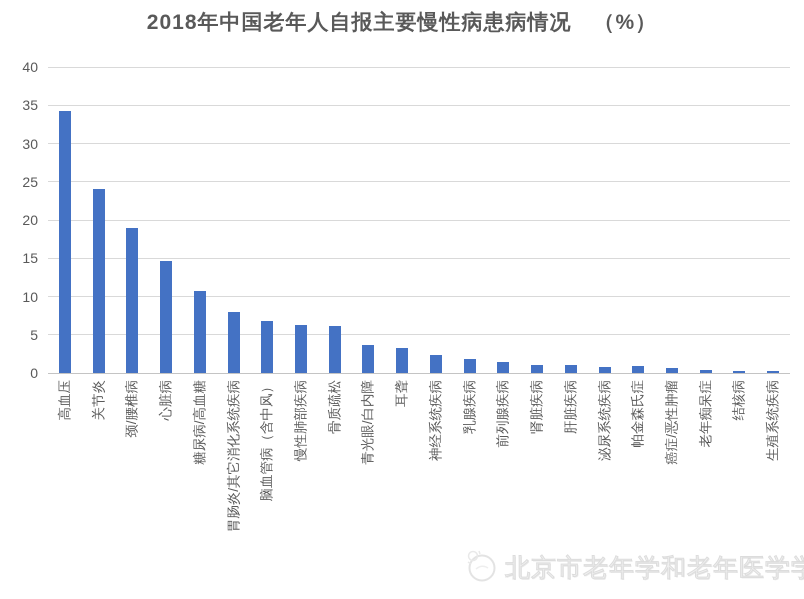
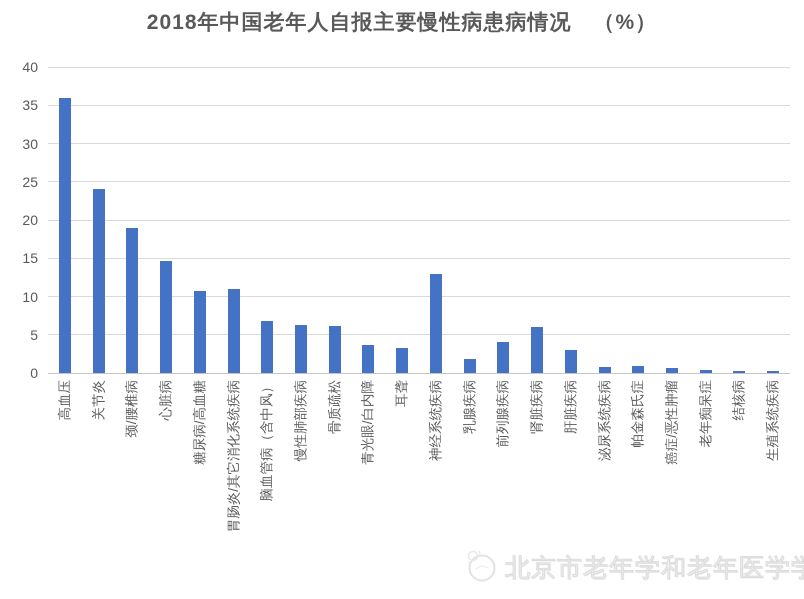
高血压: 34 -> 36
胃肠炎/其它消化系统疾病: 8 -> 11
神经系统疾病: 2 -> 13
前列腺疾病: 2 -> 4
肾脏疾病: 1 -> 6
肝脏疾病: 1 -> 3
